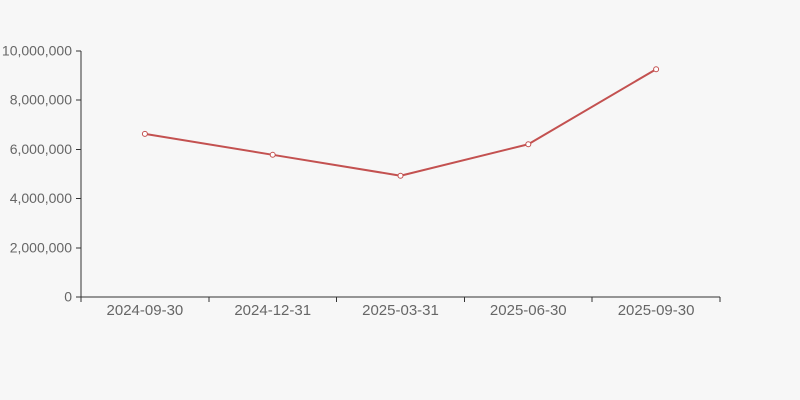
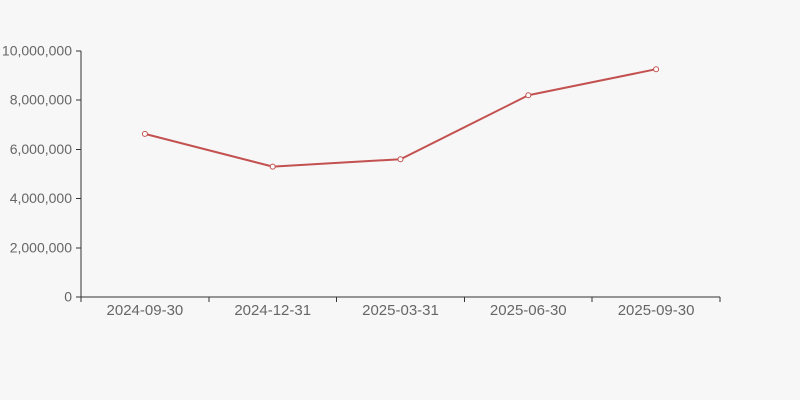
2024-12-31: 5800000 -> 5300000
2025-03-31: 4900000 -> 5600000
2025-06-30: 6200000 -> 8200000
